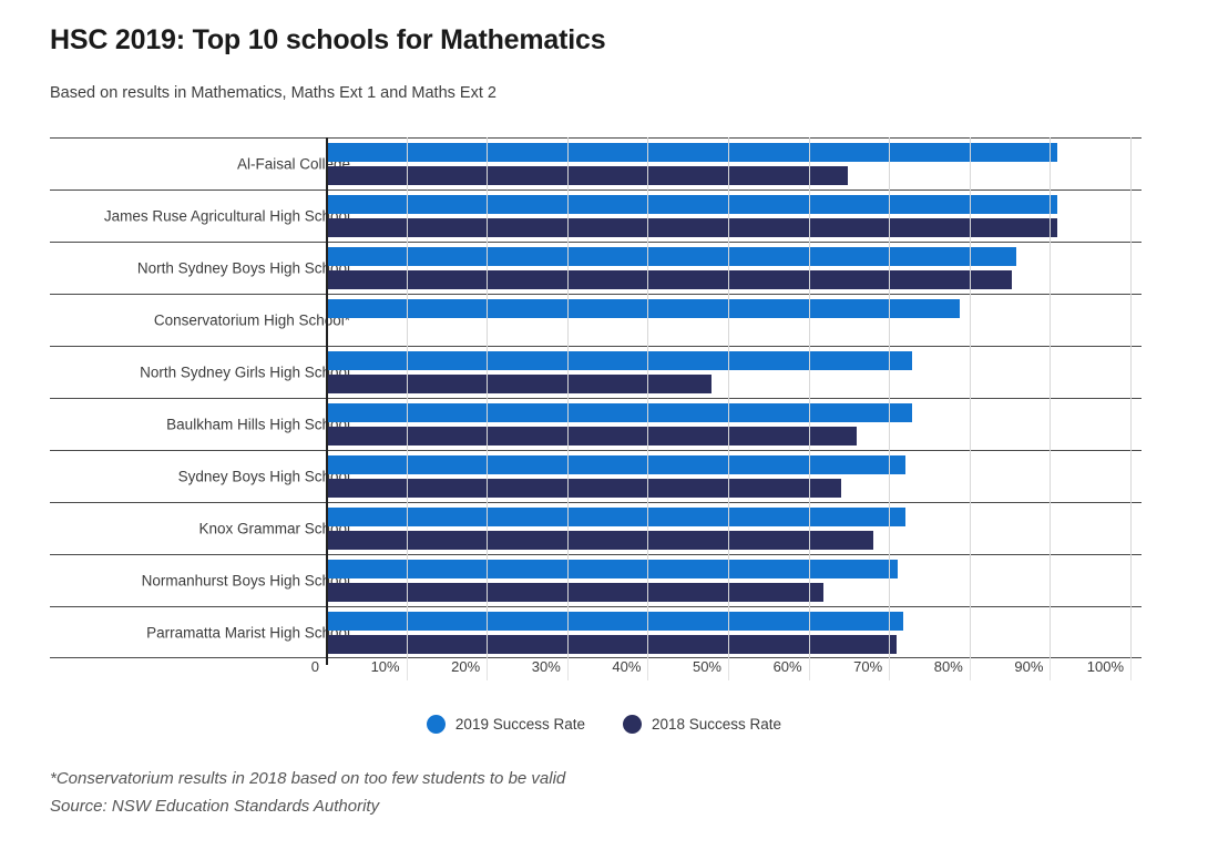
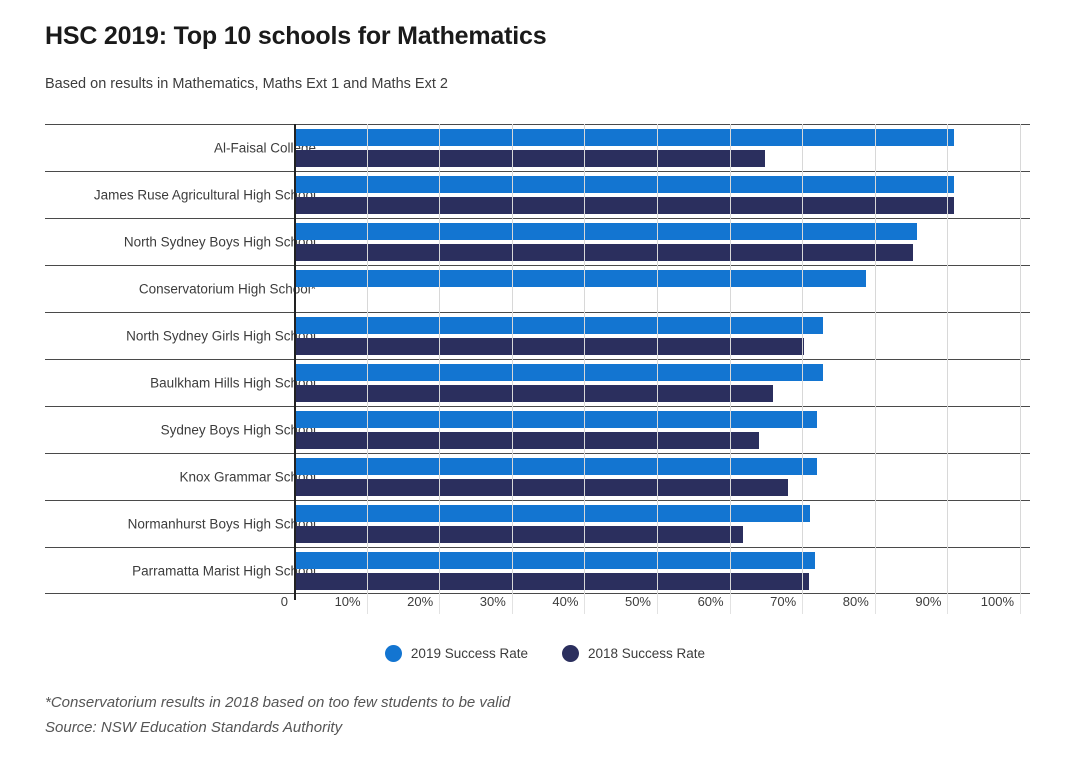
2018 Success Rate/North Sydney Girls High School: 48% -> 70%
